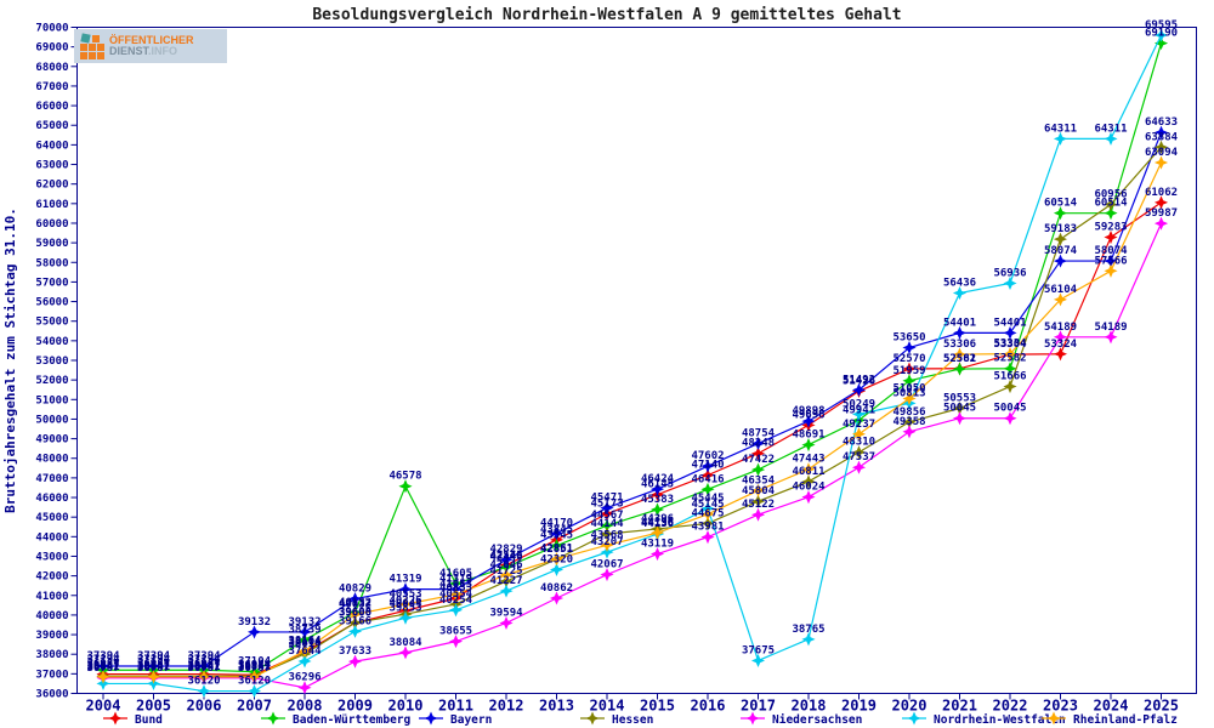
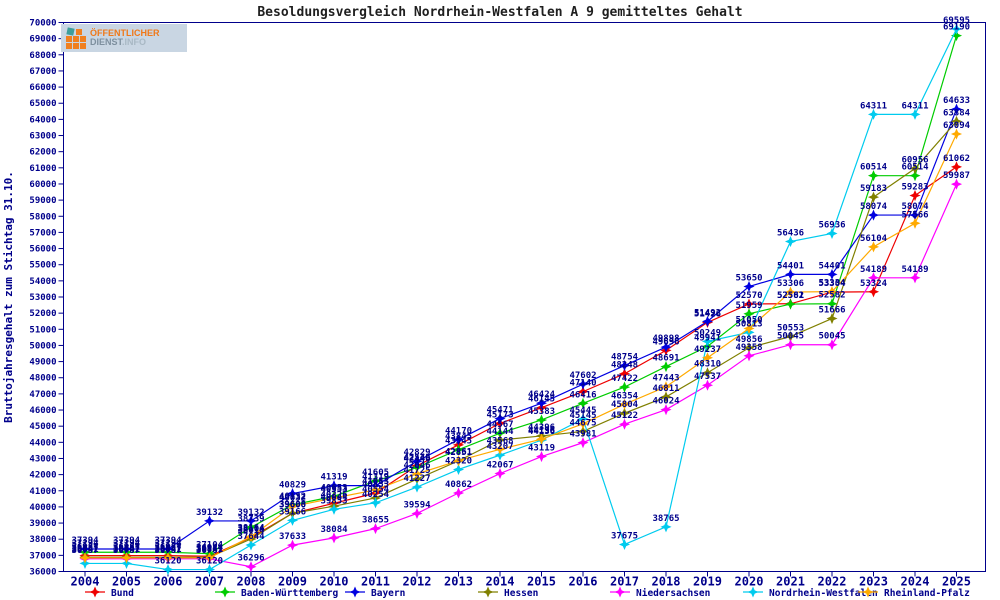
Baden-Württemberg/2010: 46578 -> 40653
